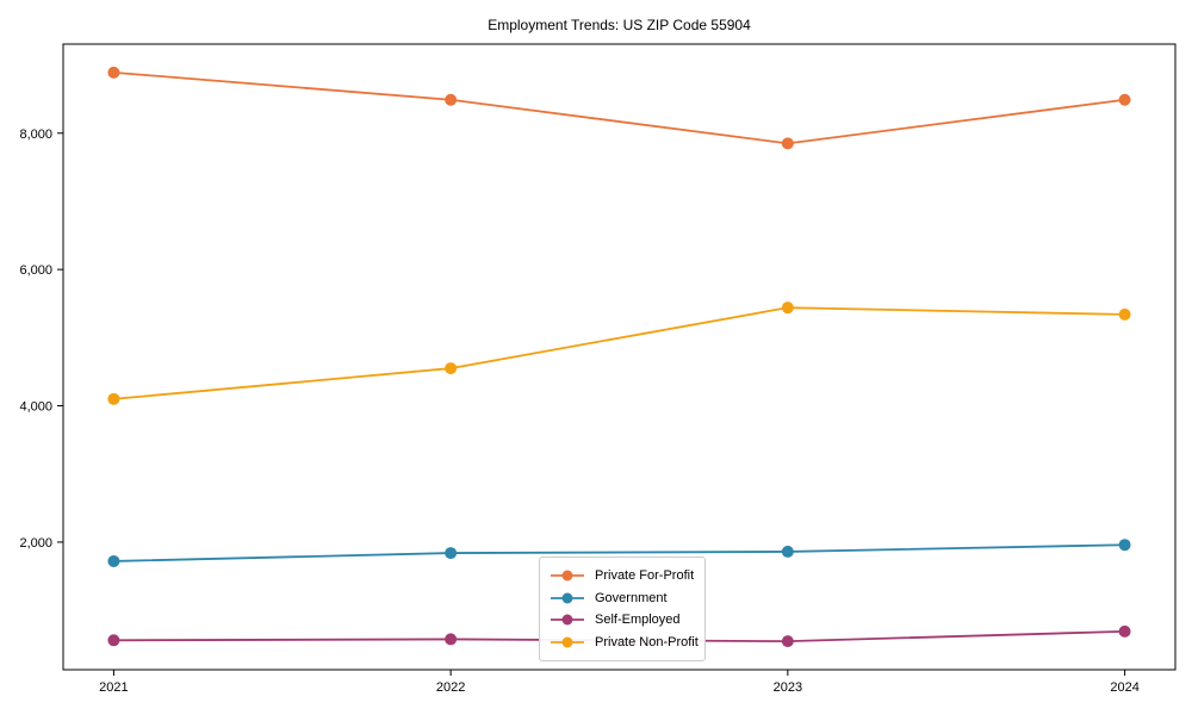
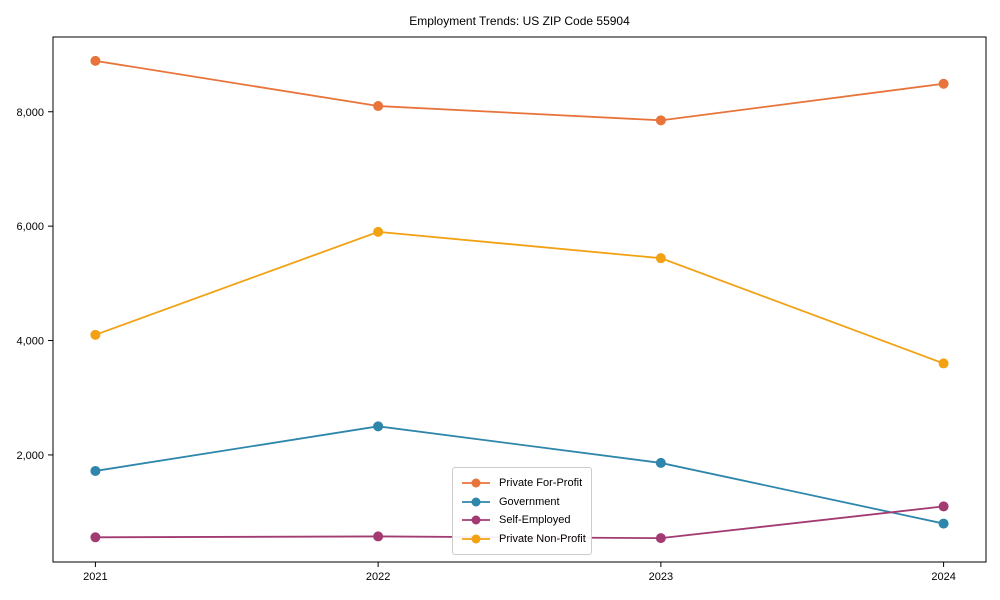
Private For-Profit/2022: 8500 -> 8100
Government/2022: 1800 -> 2500
Private Non-Profit/2022: 4600 -> 5900
Government/2024: 2000 -> 800
Self-Employed/2024: 700 -> 1100
Private Non-Profit/2024: 5300 -> 3600
